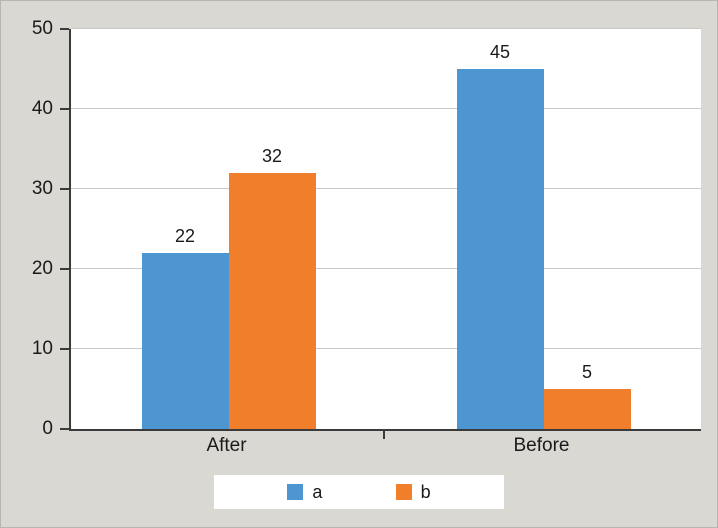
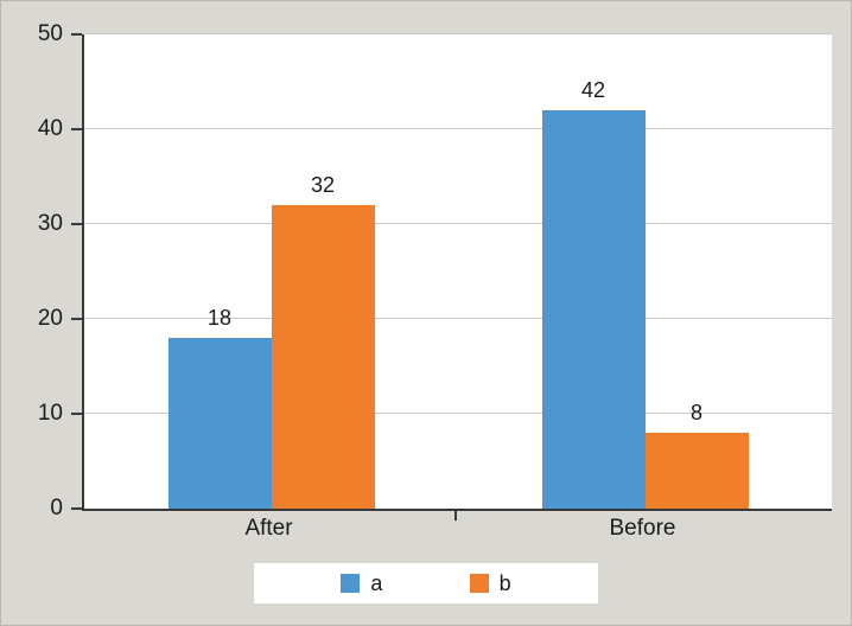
a/After: 22 -> 18
a/Before: 45 -> 42
b/Before: 5 -> 8
